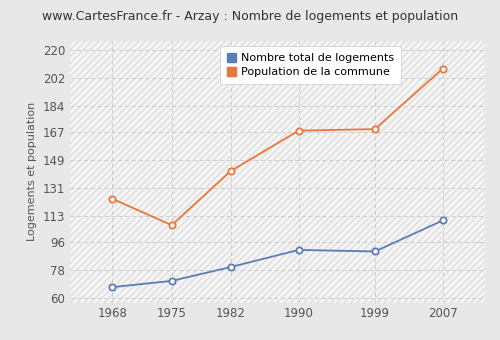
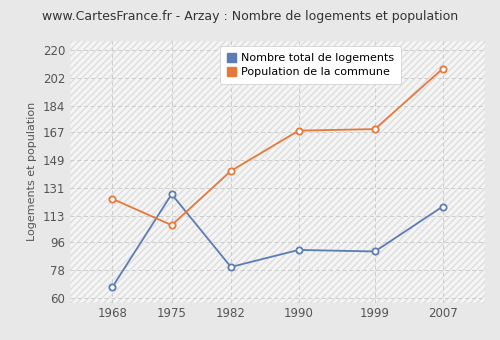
Nombre total de logements/1975: 71 -> 127
Nombre total de logements/2007: 110 -> 119
